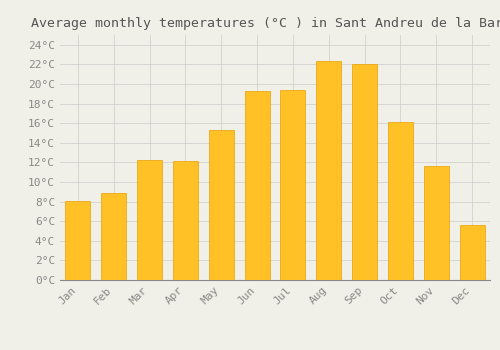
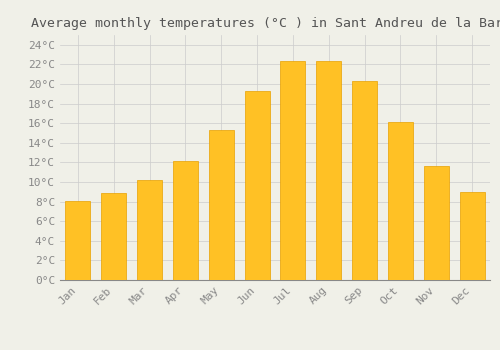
Mar: 12.2°C -> 10.2°C
Jul: 19.4°C -> 22.3°C
Sep: 22.0°C -> 20.3°C
Dec: 5.6°C -> 9.0°C
